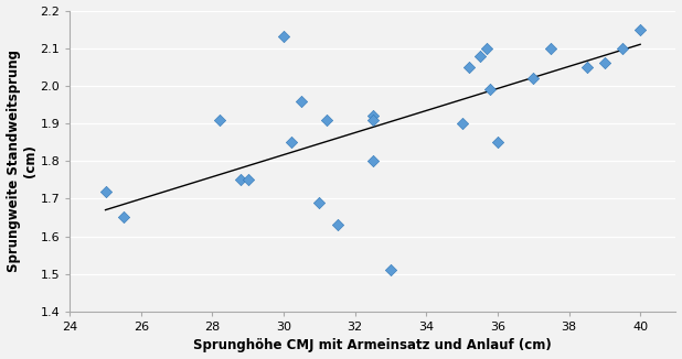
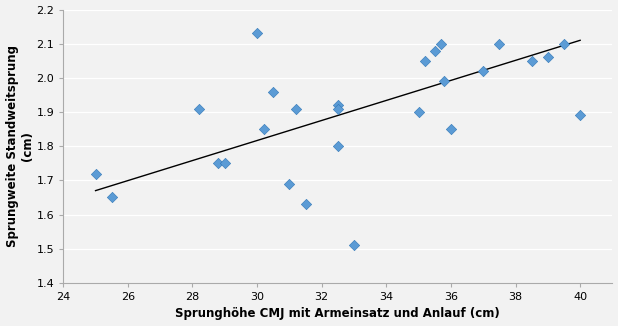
40: 2.15 -> 1.89
